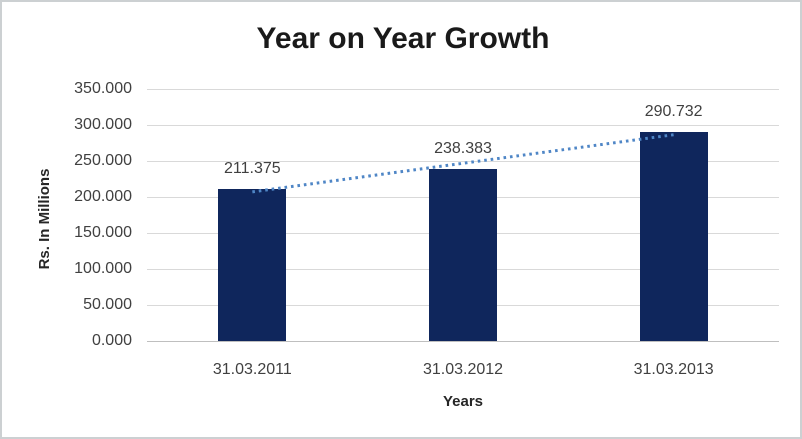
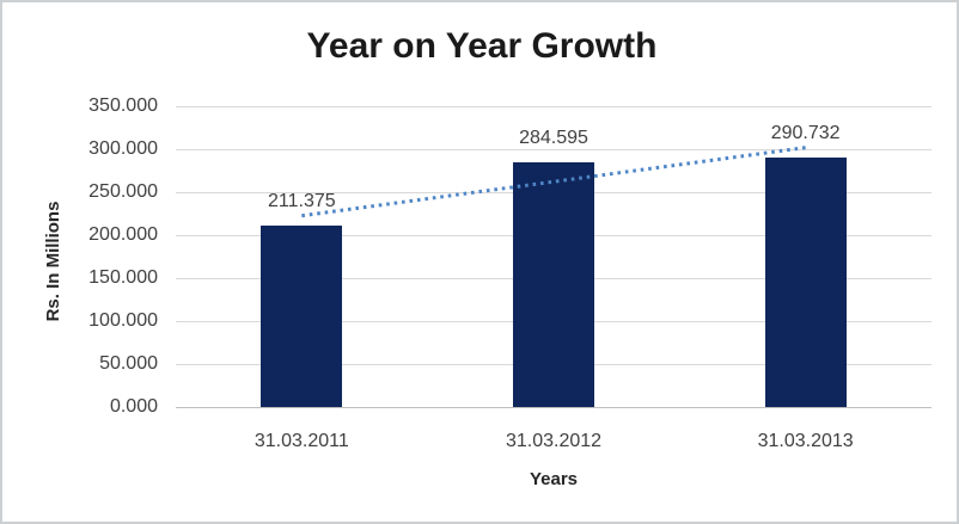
31.03.2012: 238.383 -> 284.595
